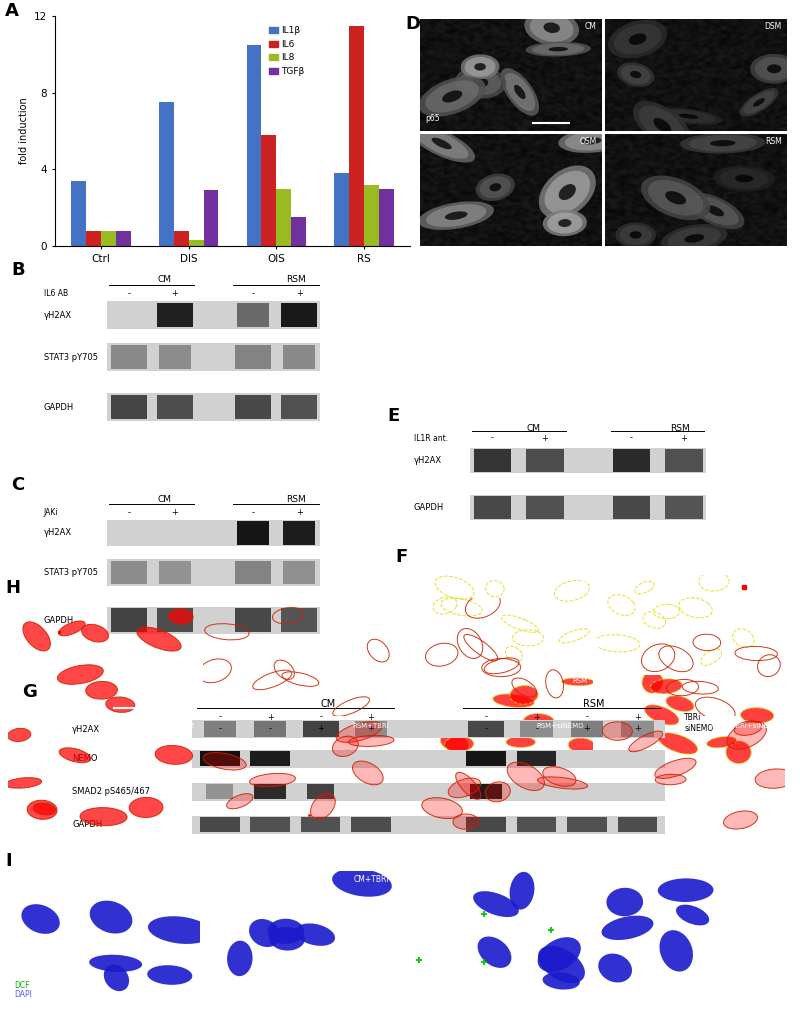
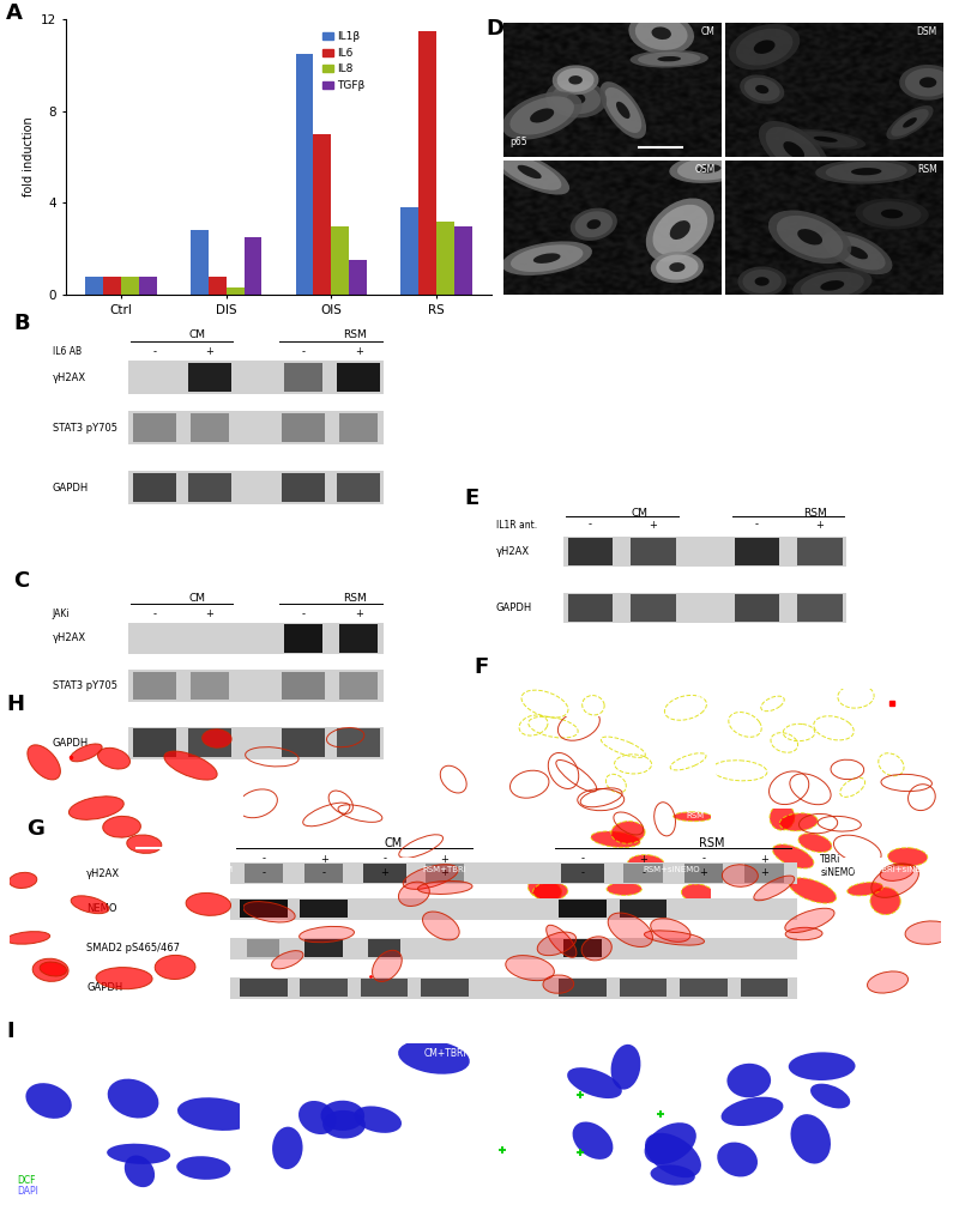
IL1β/Ctrl: 3.4 -> 0.8
IL1β/DIS: 7.5 -> 2.8
TGFβ/DIS: 2.9 -> 2.5
IL6/OIS: 5.8 -> 7.0
